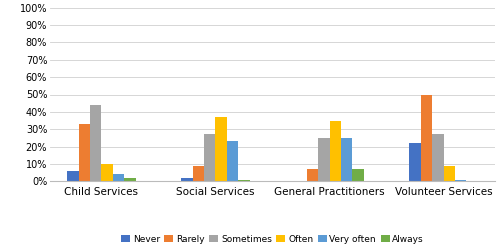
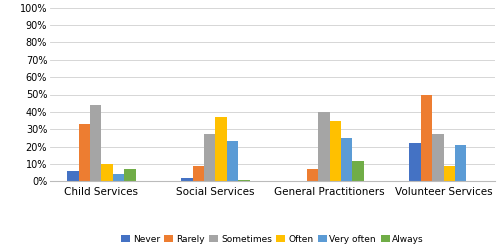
Always/Child Services: 2% -> 7%
Sometimes/General Practitioners: 25% -> 40%
Always/General Practitioners: 7% -> 12%
Very often/Volunteer Services: 1% -> 21%
